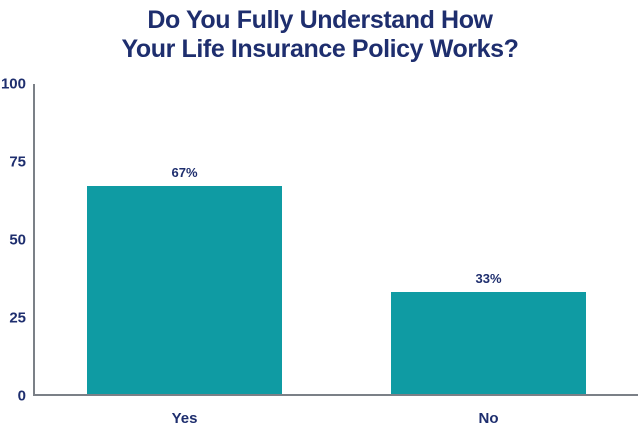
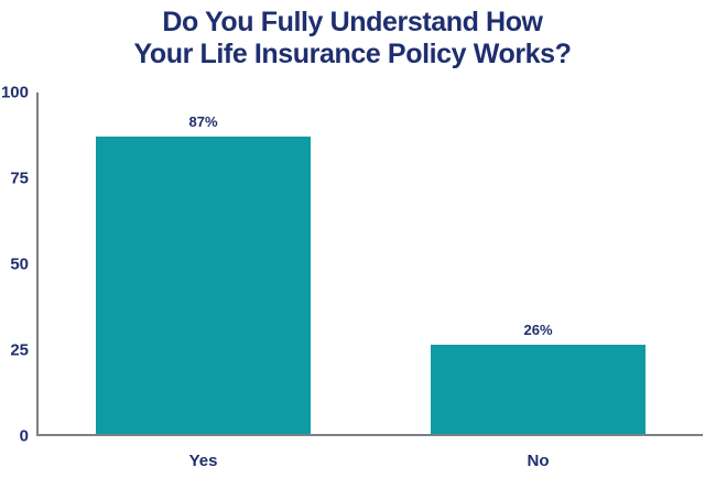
Yes: 67% -> 87%
No: 33% -> 26%
